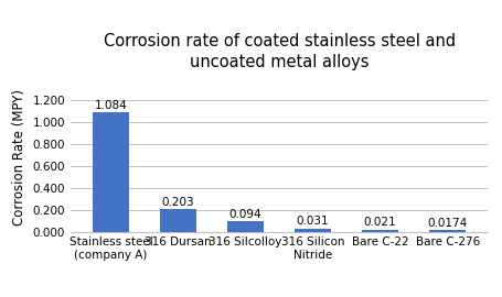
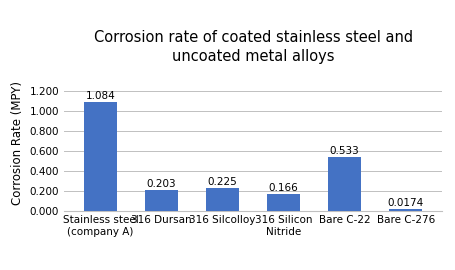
316 Silcolloy: 0.094 -> 0.225
316 Silicon Nitride: 0.031 -> 0.166
Bare C-22: 0.021 -> 0.533
